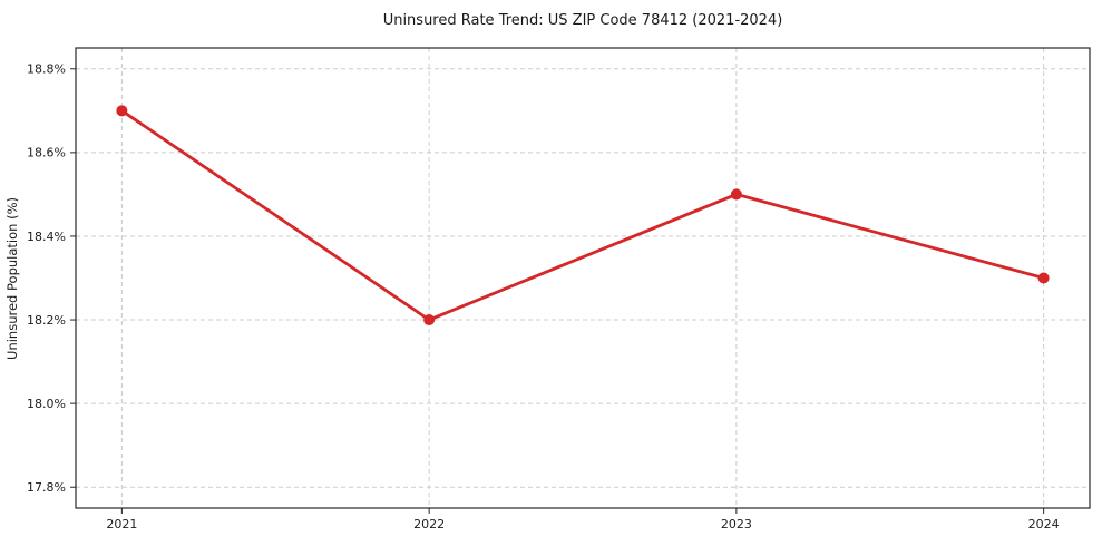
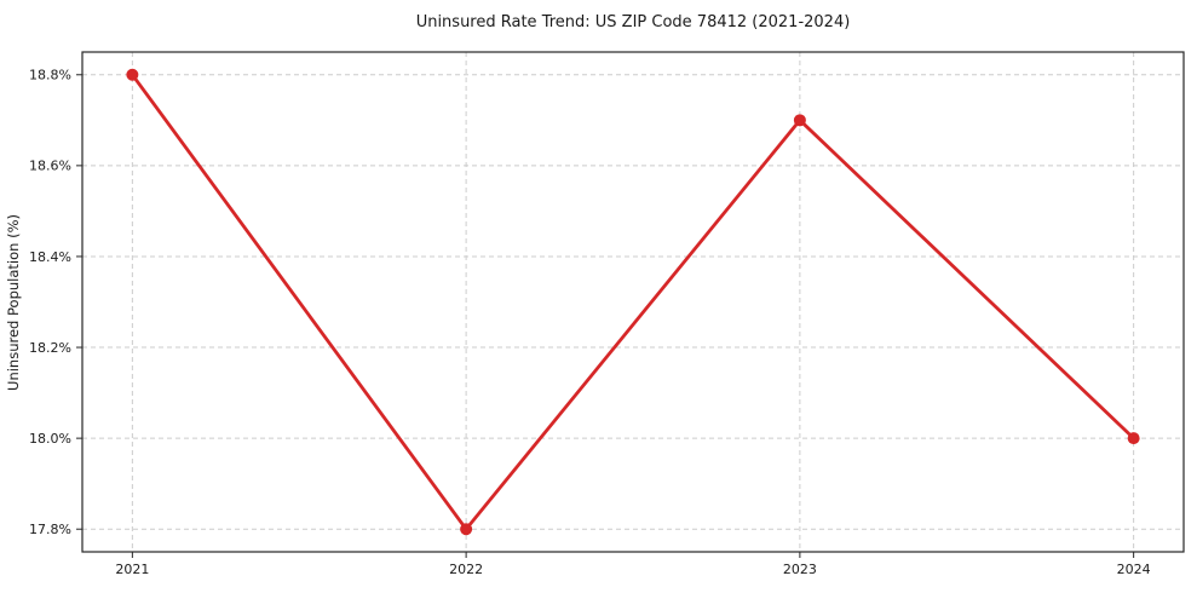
2021: 18.7% -> 18.8%
2022: 18.2% -> 17.8%
2023: 18.5% -> 18.7%
2024: 18.3% -> 18.0%
